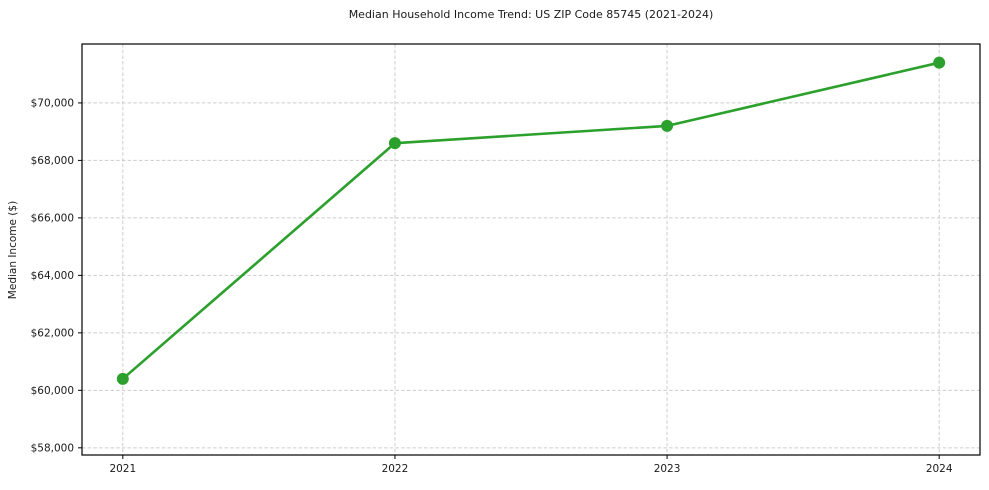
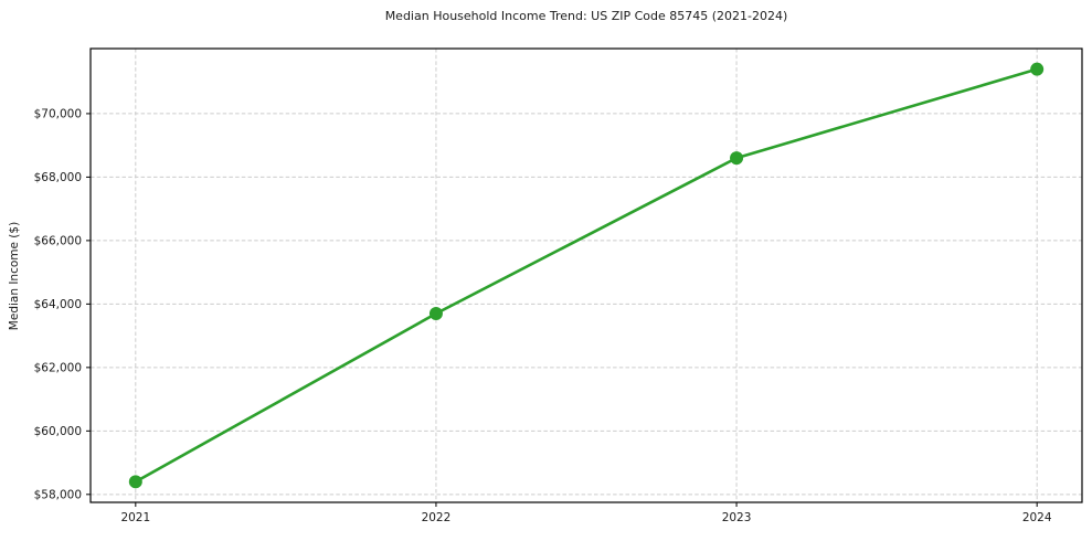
2021: $60400 -> $58400
2022: $68600 -> $63700
2023: $69200 -> $68600
